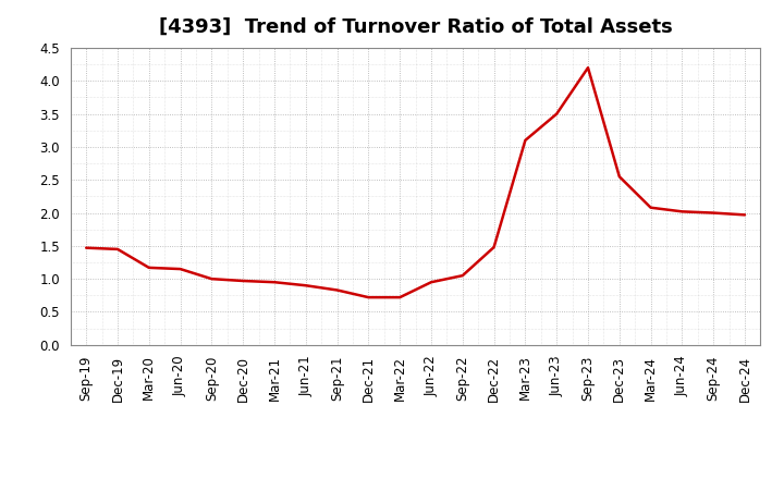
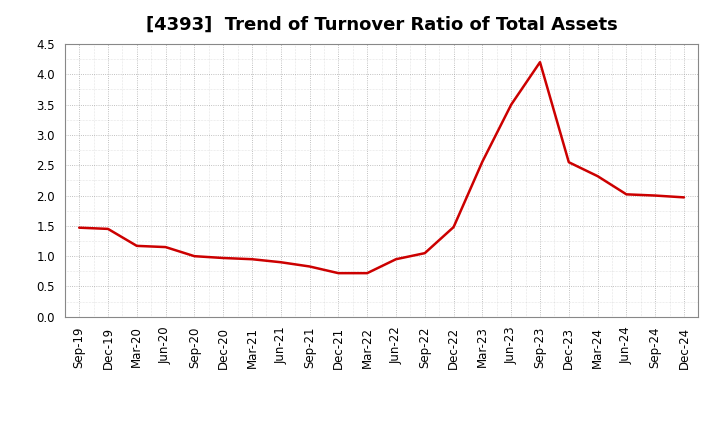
Mar-23: 3.10 -> 2.56
Mar-24: 2.08 -> 2.32
